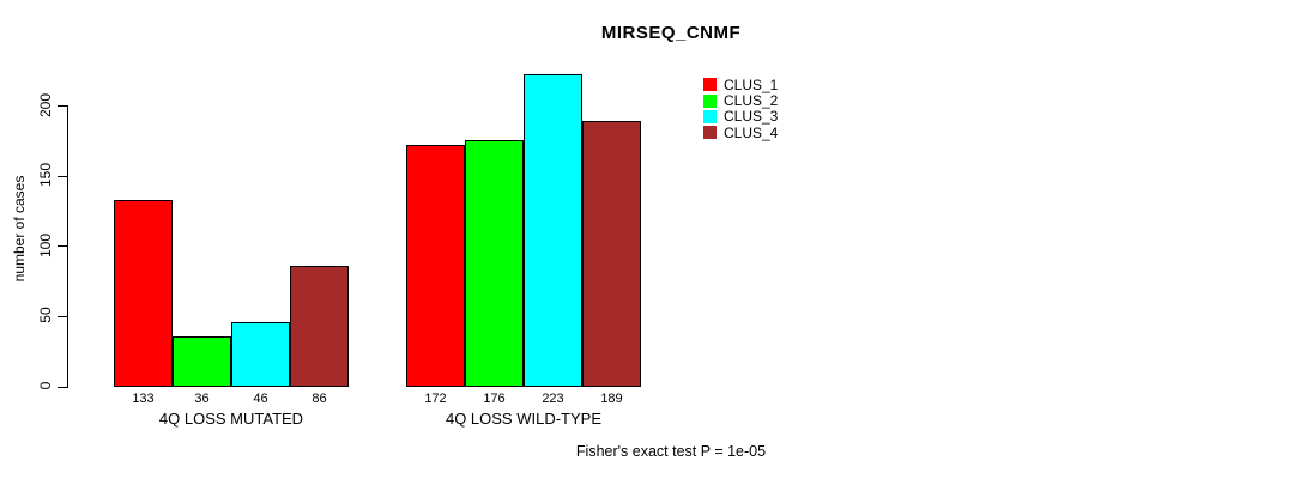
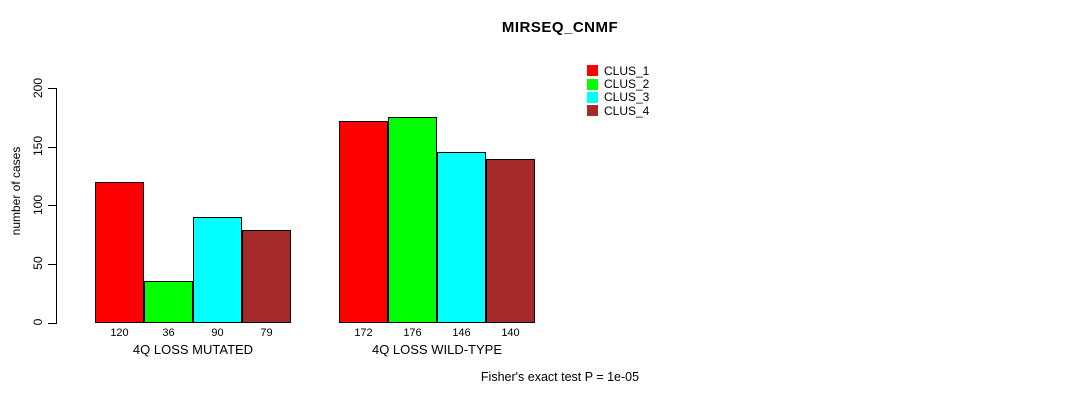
CLUS_1/4Q LOSS MUTATED: 133 -> 120
CLUS_3/4Q LOSS MUTATED: 46 -> 90
CLUS_4/4Q LOSS MUTATED: 86 -> 79
CLUS_3/4Q LOSS WILD-TYPE: 223 -> 146
CLUS_4/4Q LOSS WILD-TYPE: 189 -> 140
